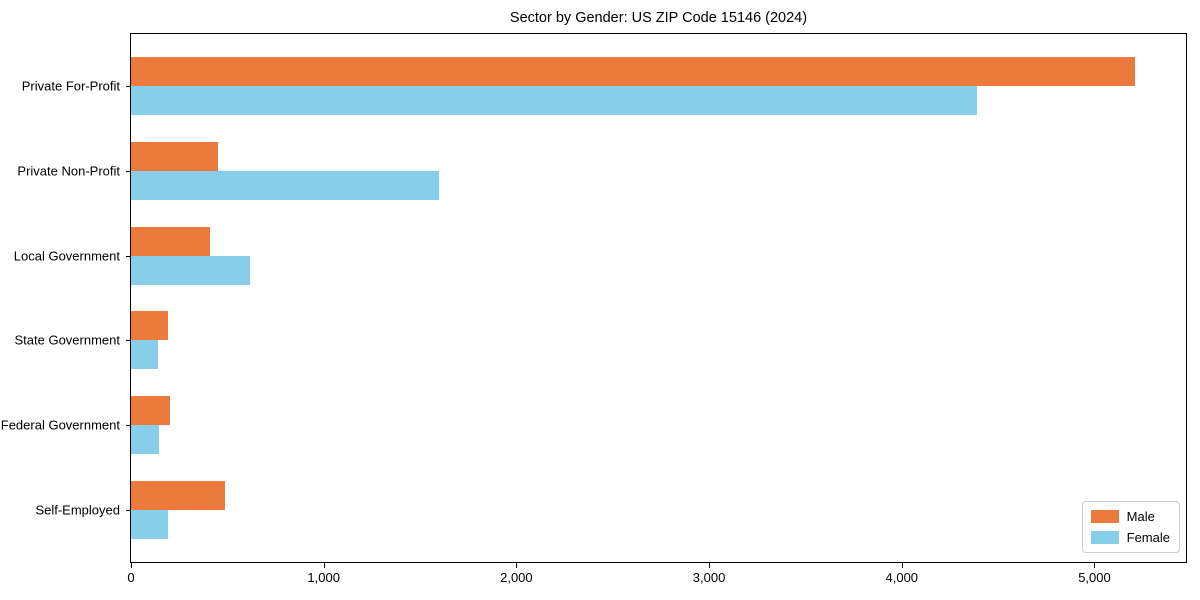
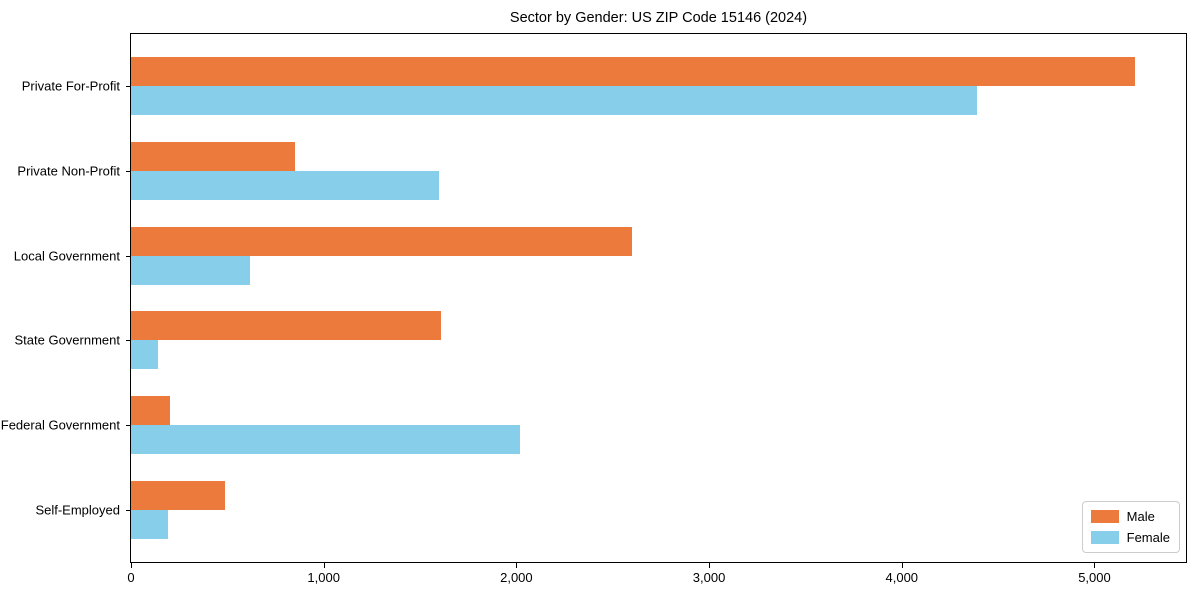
Male/Private Non-Profit: 450 -> 850
Male/Local Government: 410 -> 2600
Male/State Government: 190 -> 1610
Female/Federal Government: 140 -> 2020
